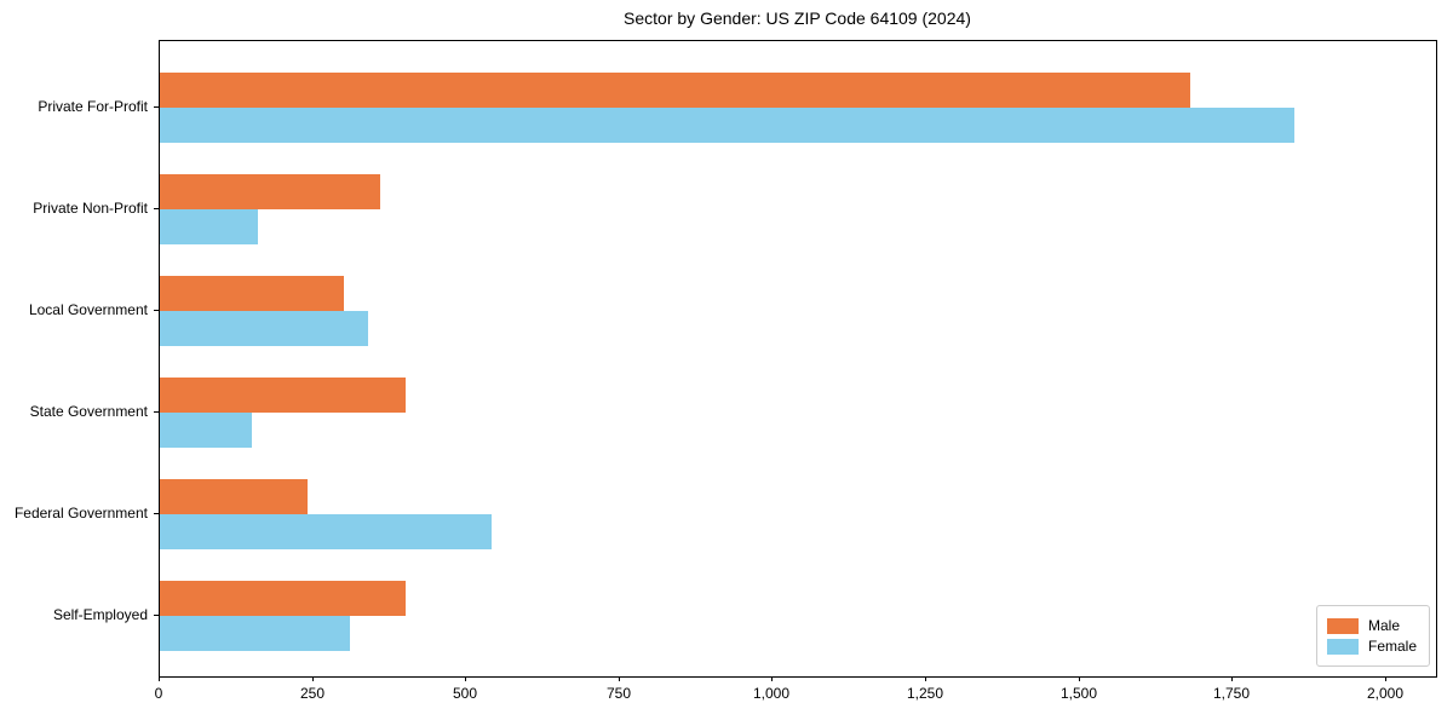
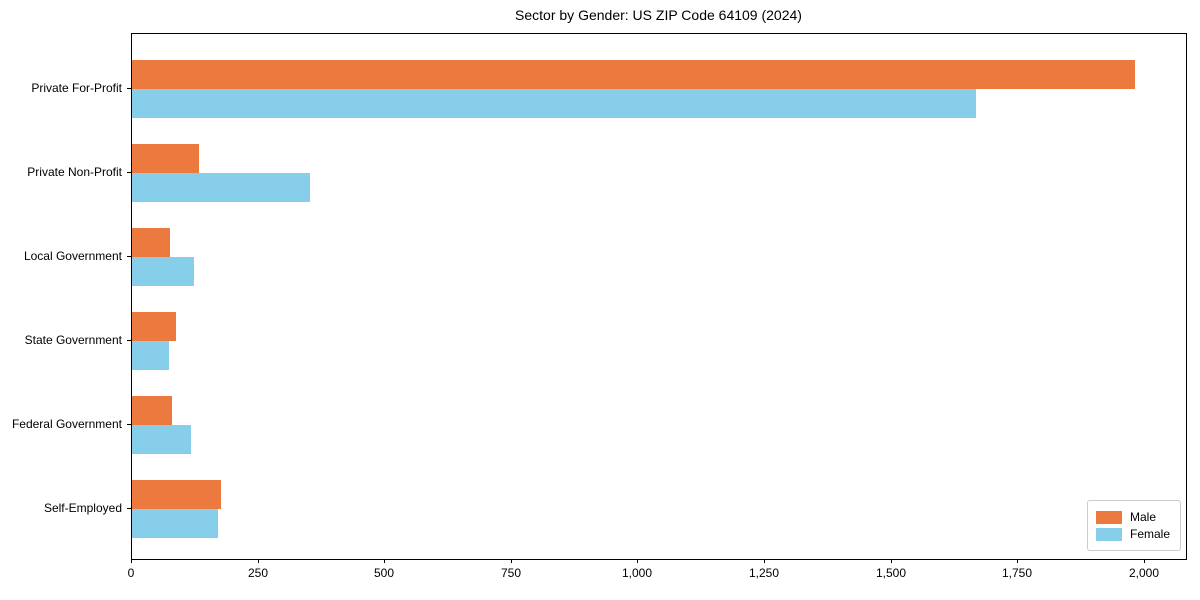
Male/Private For-Profit: 1680 -> 1980
Female/Private For-Profit: 1850 -> 1670
Male/Private Non-Profit: 360 -> 130
Female/Private Non-Profit: 160 -> 350
Male/Local Government: 300 -> 80
Female/Local Government: 340 -> 120
Male/State Government: 400 -> 90
Female/State Government: 150 -> 70
Male/Federal Government: 240 -> 80
Female/Federal Government: 540 -> 120
Male/Self-Employed: 400 -> 180
Female/Self-Employed: 310 -> 170
